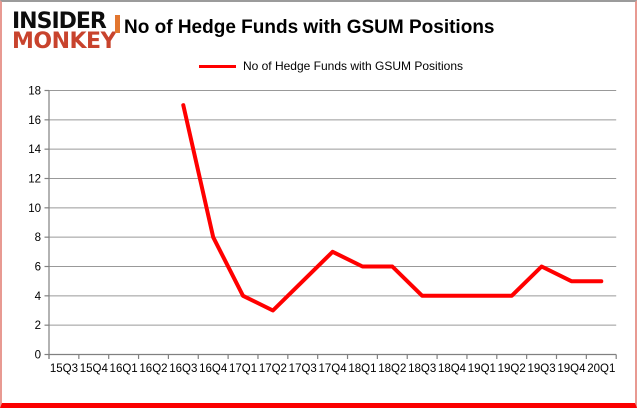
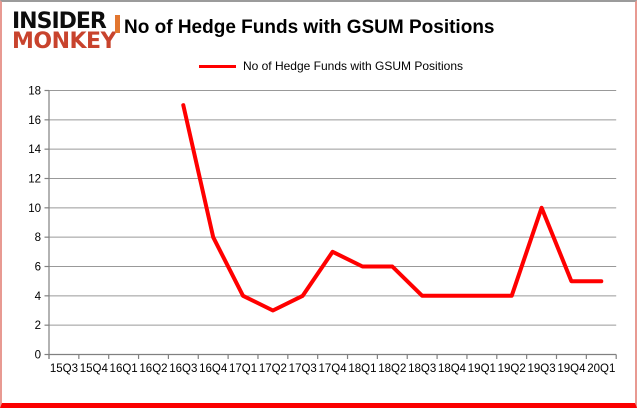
17Q3: 5 -> 4
19Q3: 6 -> 10
